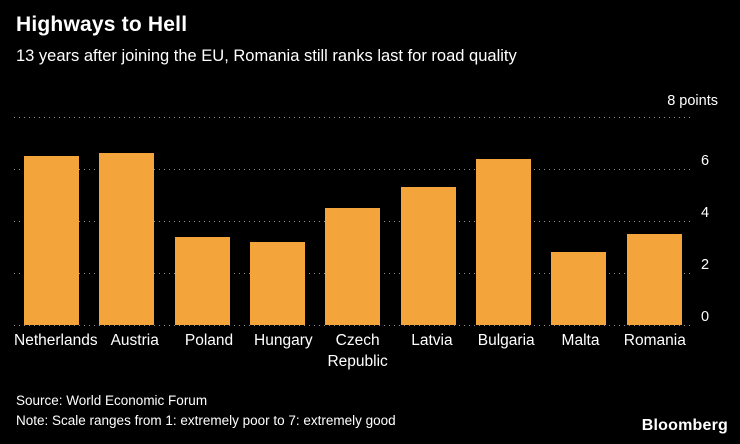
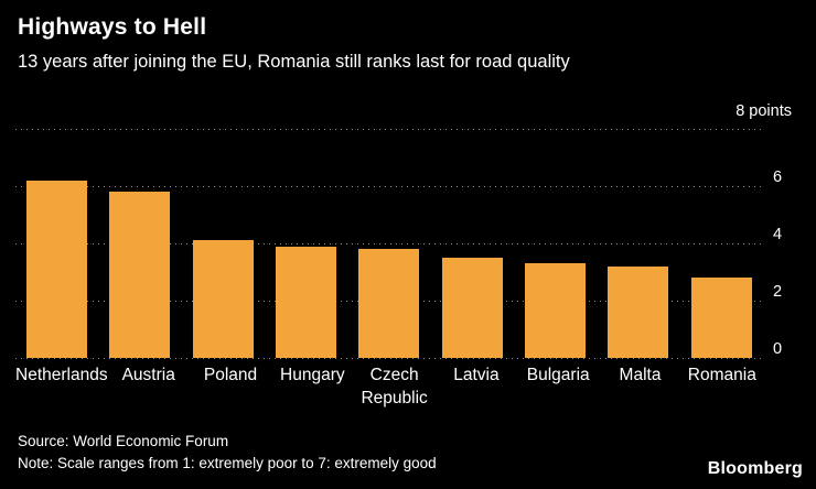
Netherlands: 6.5 -> 6.2
Austria: 6.6 -> 5.8
Poland: 3.4 -> 4.1
Hungary: 3.2 -> 3.9
Czech Republic: 4.5 -> 3.8
Latvia: 5.3 -> 3.5
Bulgaria: 6.4 -> 3.3
Malta: 2.8 -> 3.2
Romania: 3.5 -> 2.8
